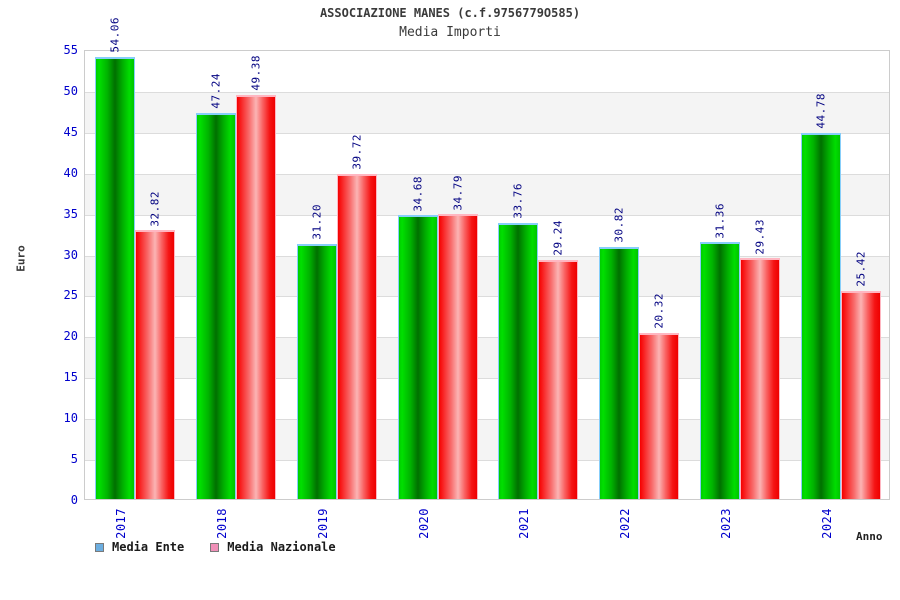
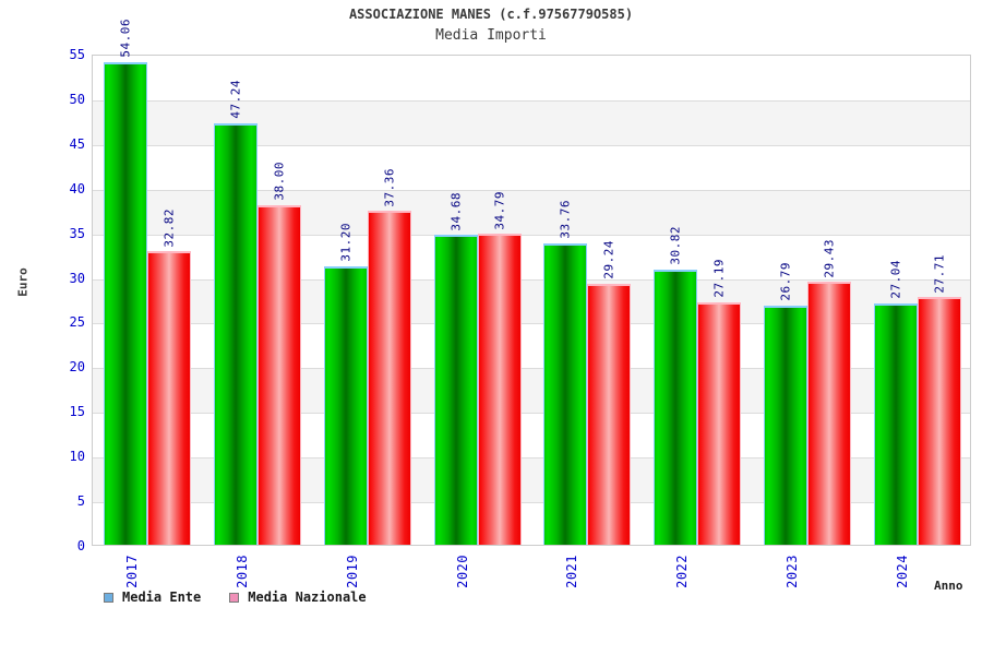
Media Nazionale/2018: 49.38 -> 38.00
Media Nazionale/2019: 39.72 -> 37.36
Media Nazionale/2022: 20.32 -> 27.19
Media Ente/2023: 31.36 -> 26.79
Media Ente/2024: 44.78 -> 27.04
Media Nazionale/2024: 25.42 -> 27.71
